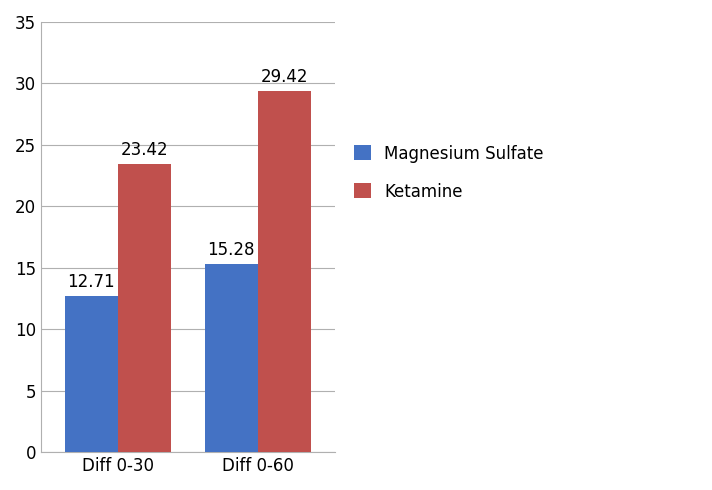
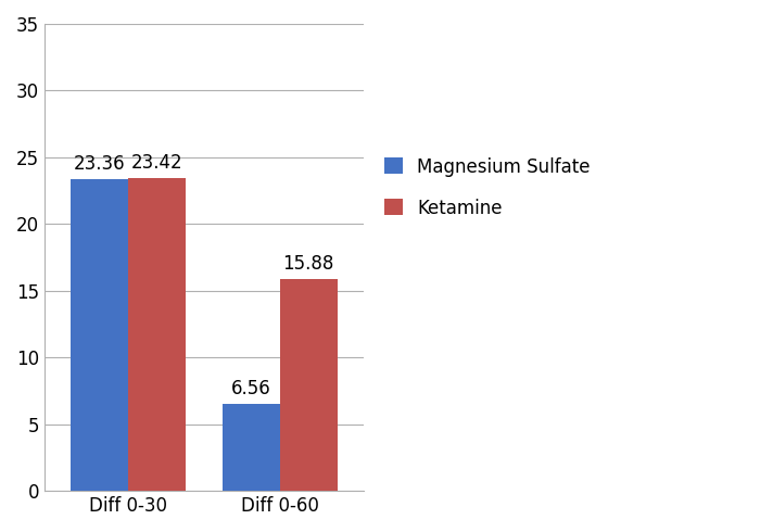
Magnesium Sulfate/Diff 0-30: 12.71 -> 23.36
Magnesium Sulfate/Diff 0-60: 15.28 -> 6.56
Ketamine/Diff 0-60: 29.42 -> 15.88
